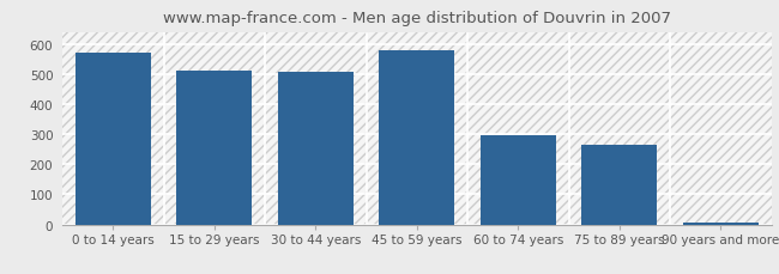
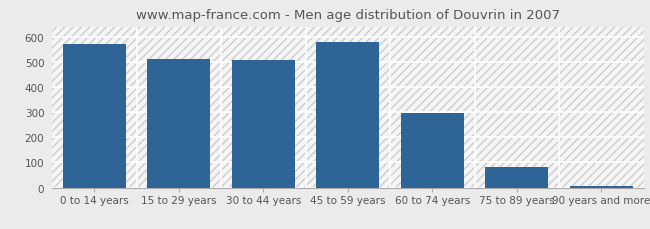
75 to 89 years: 265 -> 83
